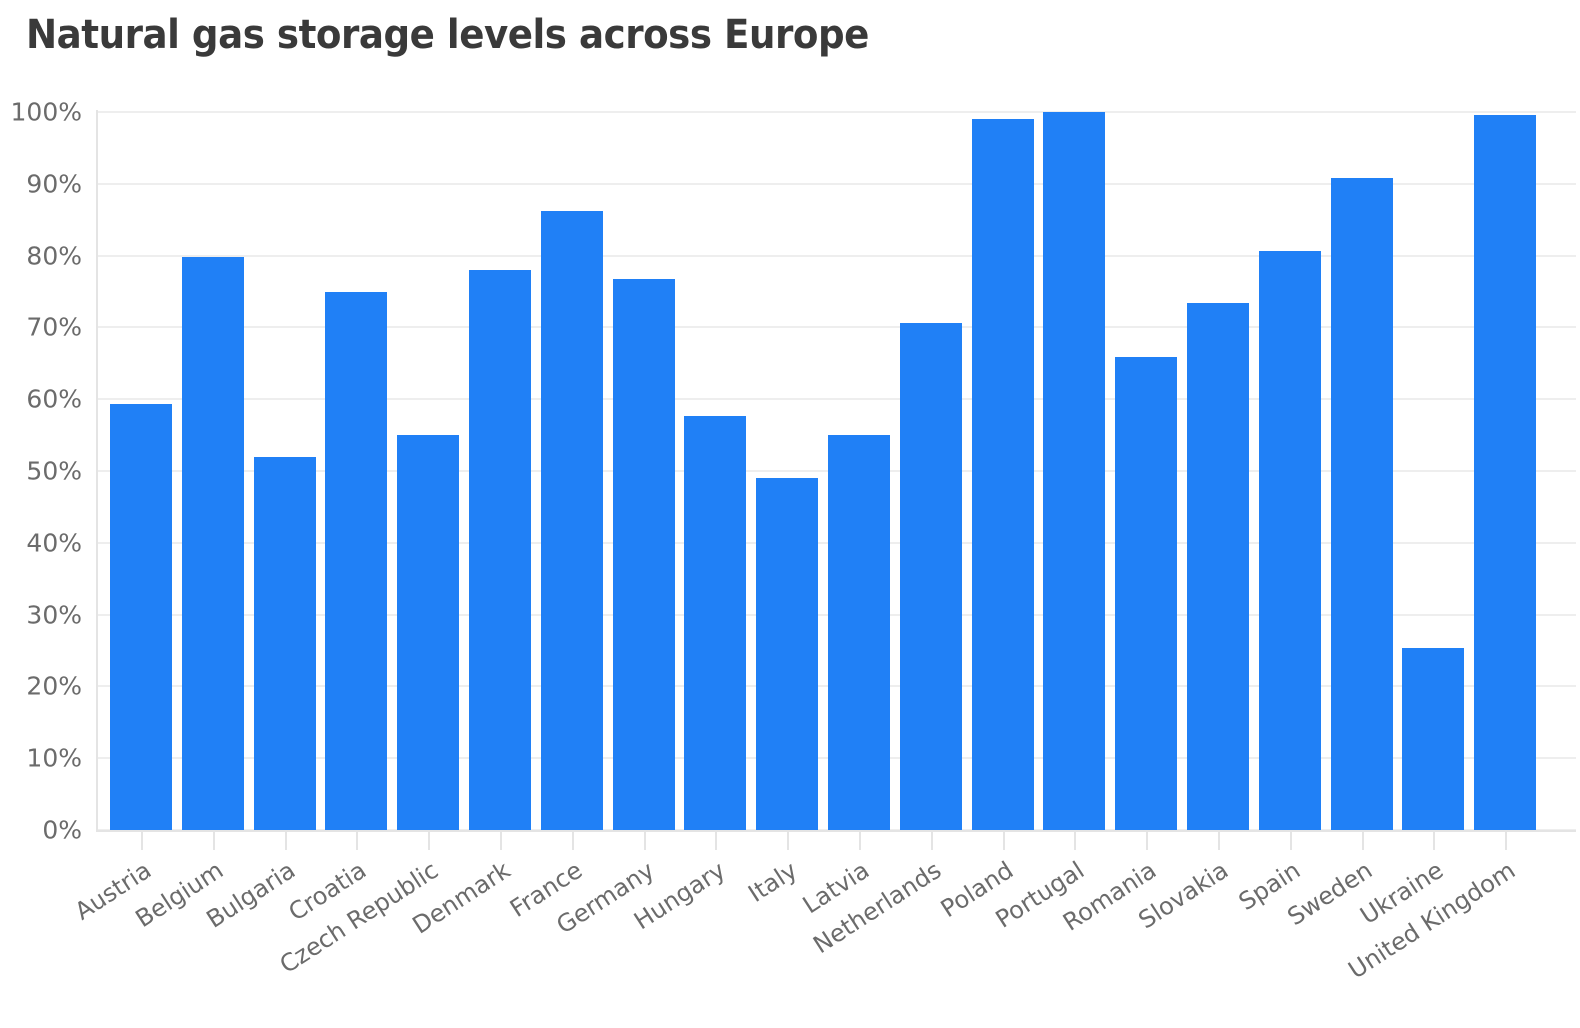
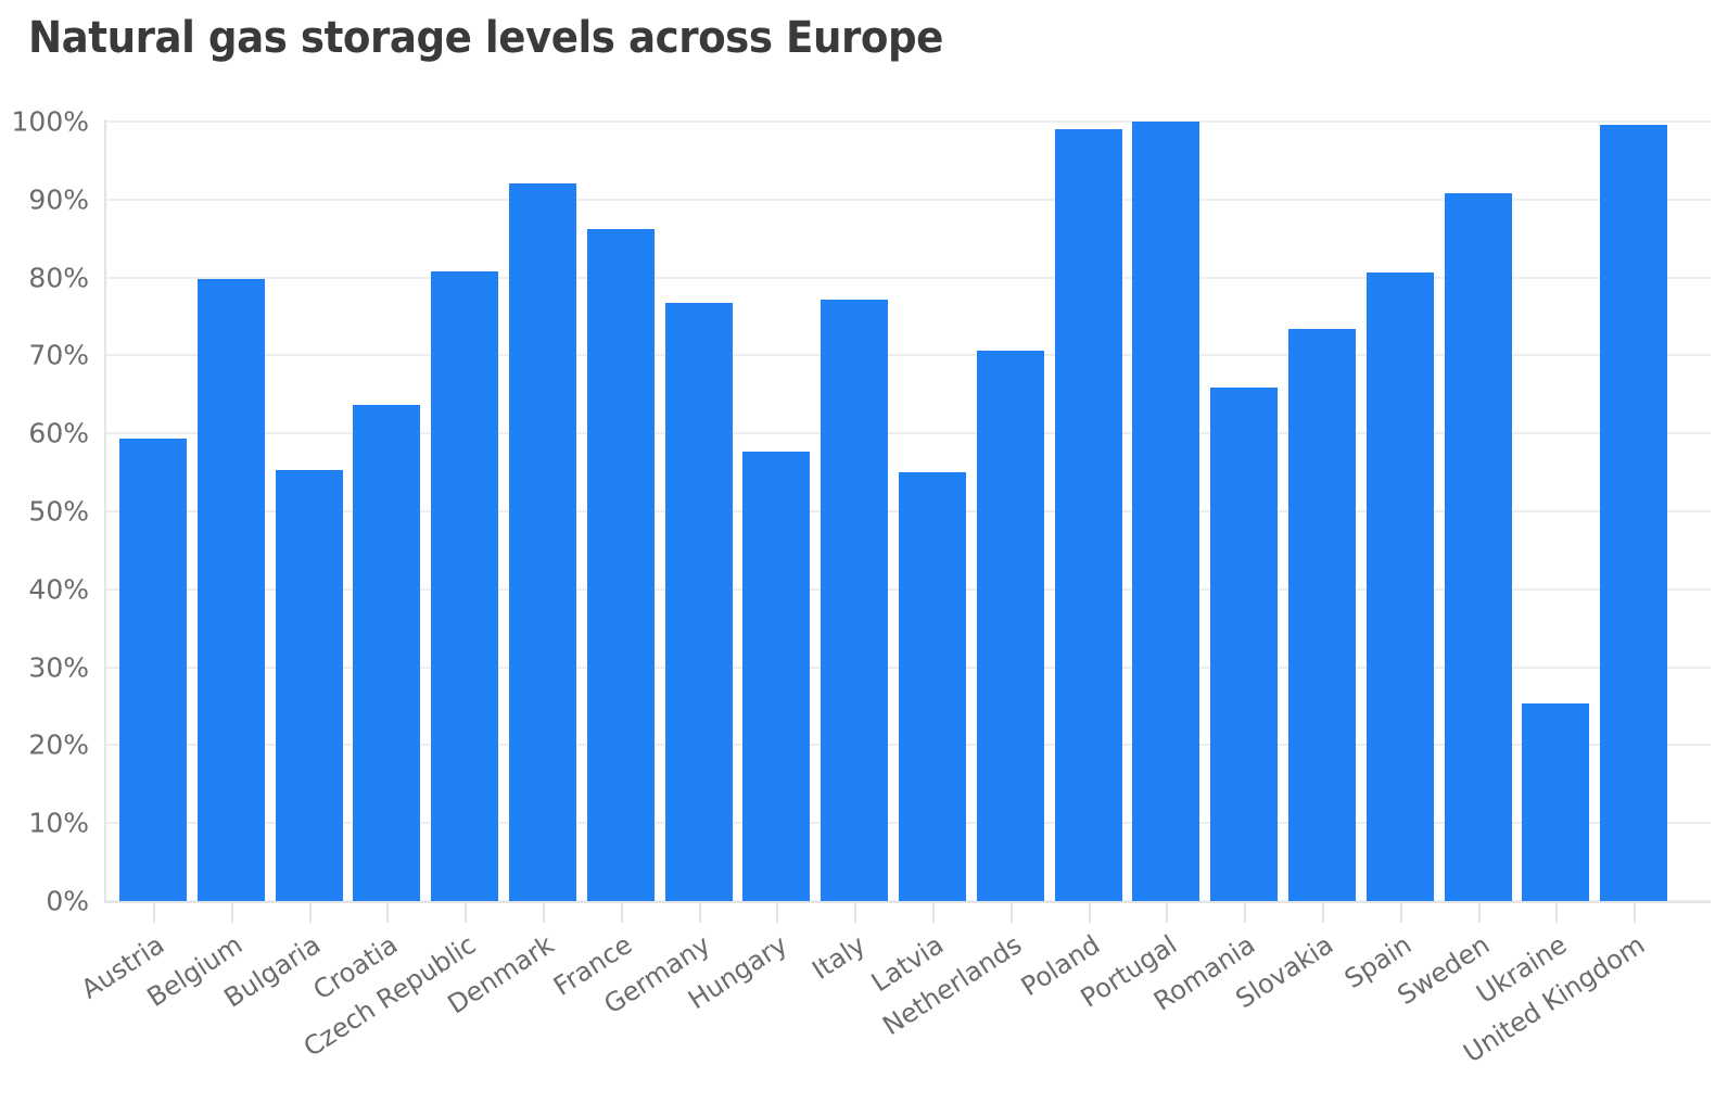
Bulgaria: 52% -> 55%
Croatia: 75% -> 64%
Czech Republic: 55% -> 81%
Denmark: 78% -> 92%
Italy: 49% -> 77%
